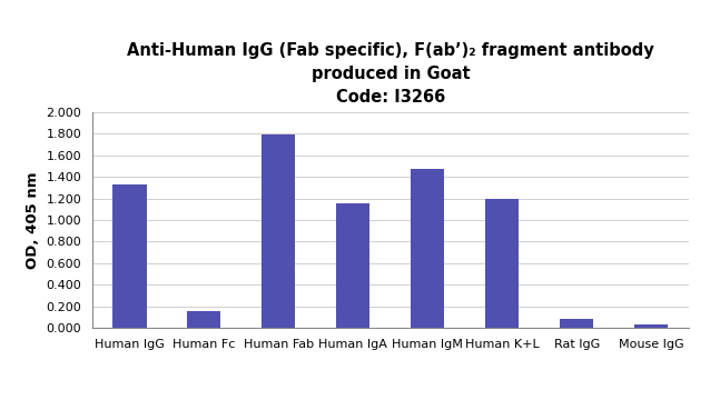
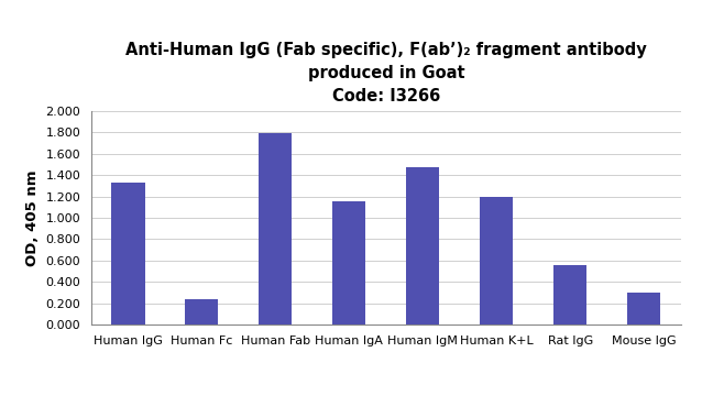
Human Fc: 0.15 -> 0.24
Rat IgG: 0.09 -> 0.56
Mouse IgG: 0.03 -> 0.30
